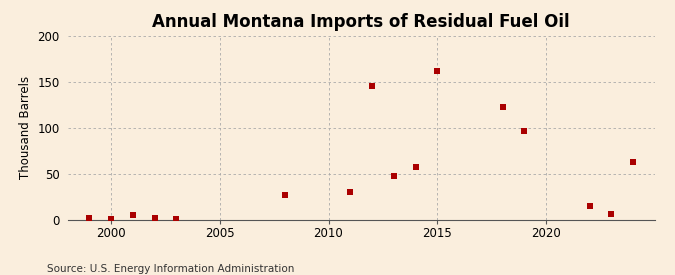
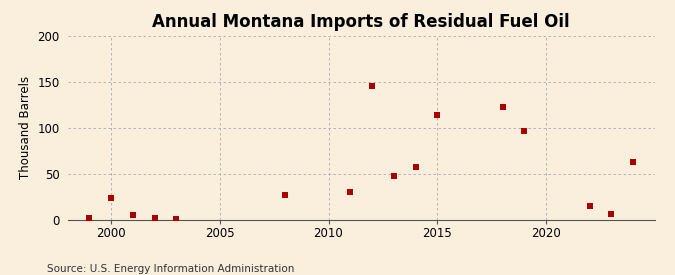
2000: 1 -> 24
2015: 162 -> 114
